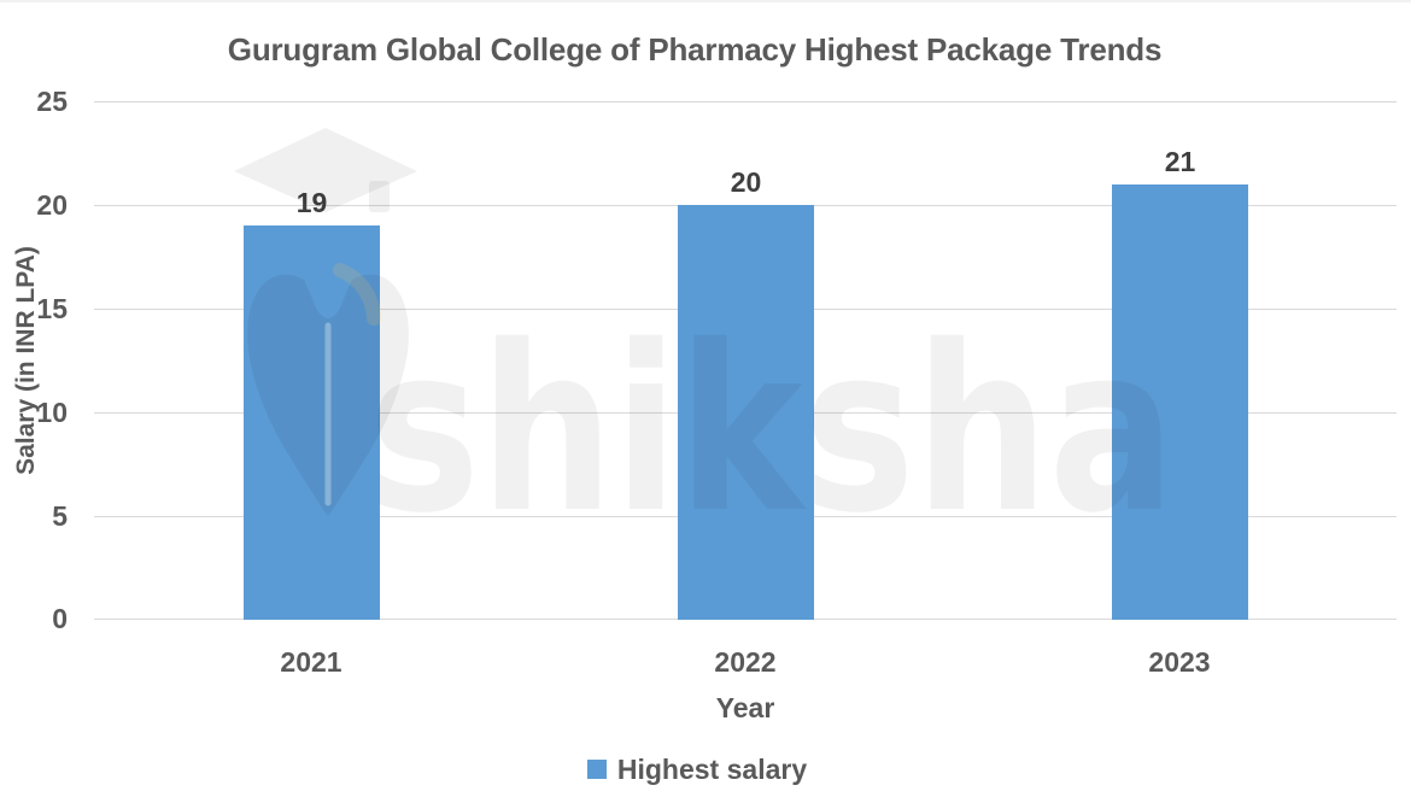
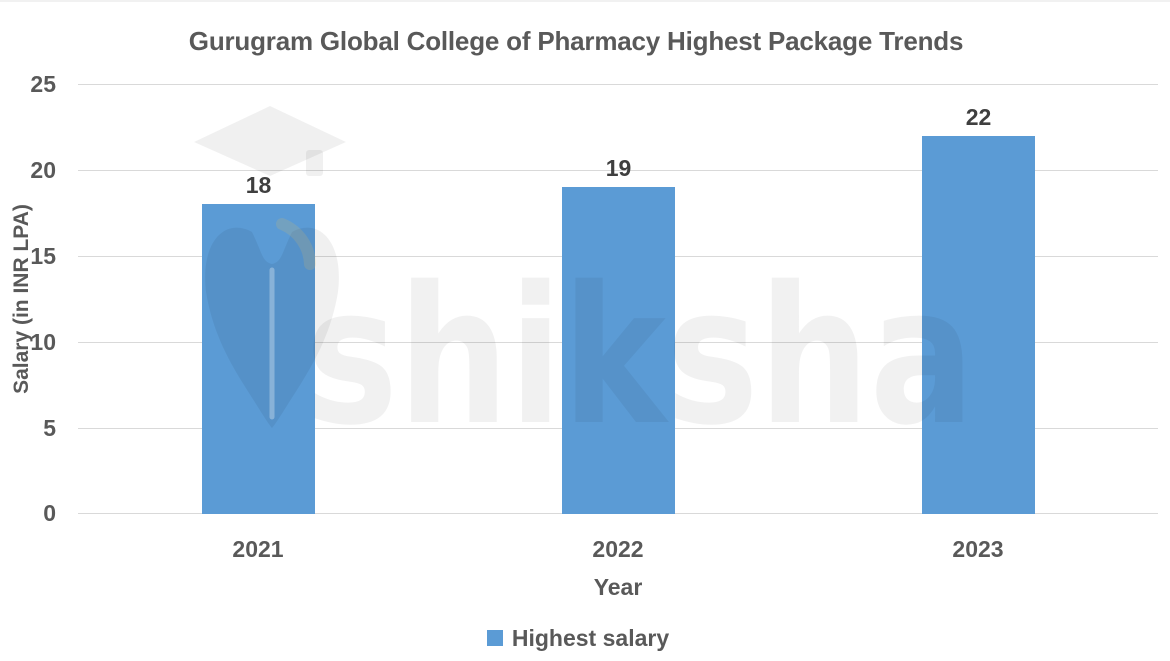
2021: 19 -> 18
2022: 20 -> 19
2023: 21 -> 22
